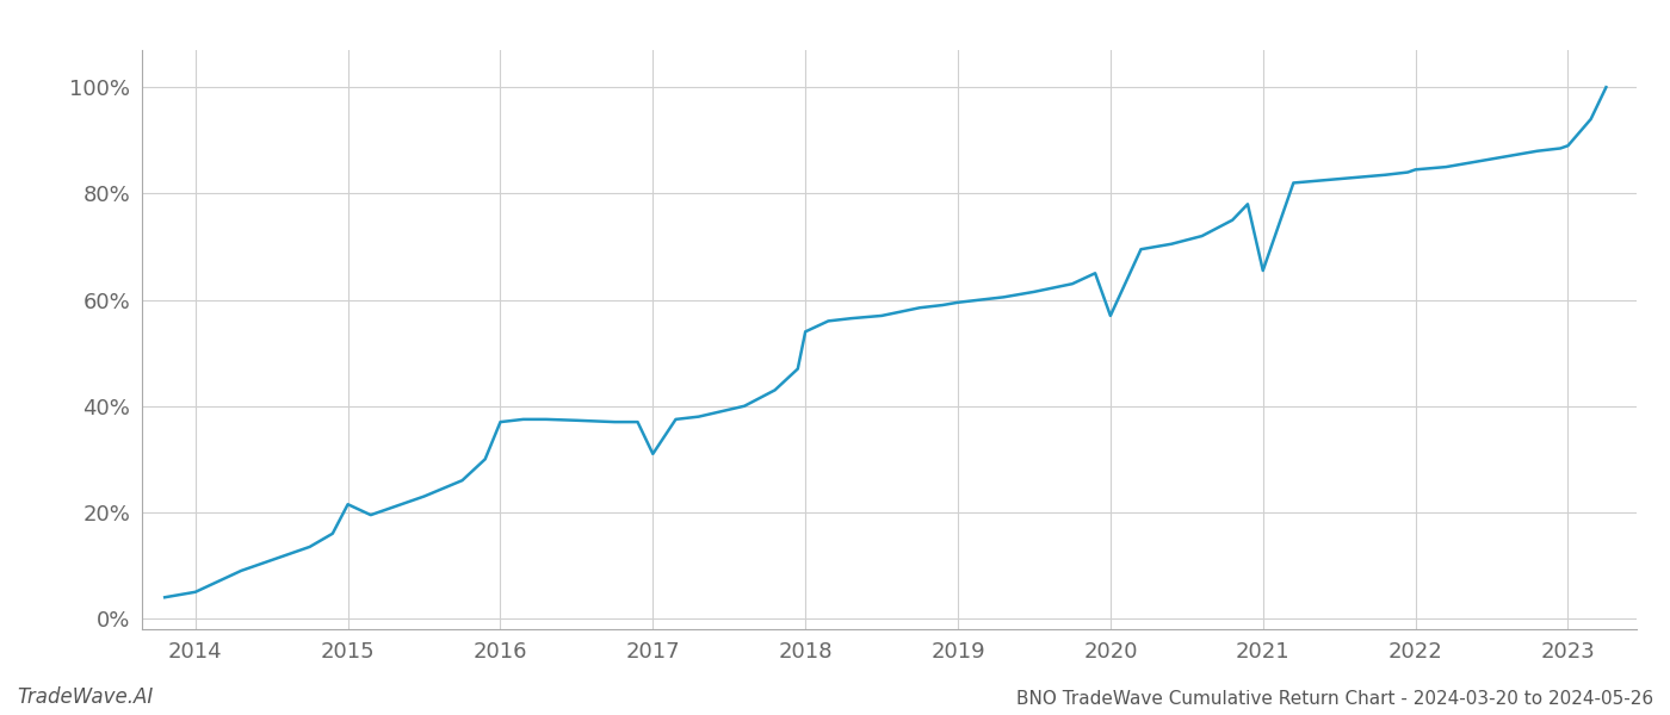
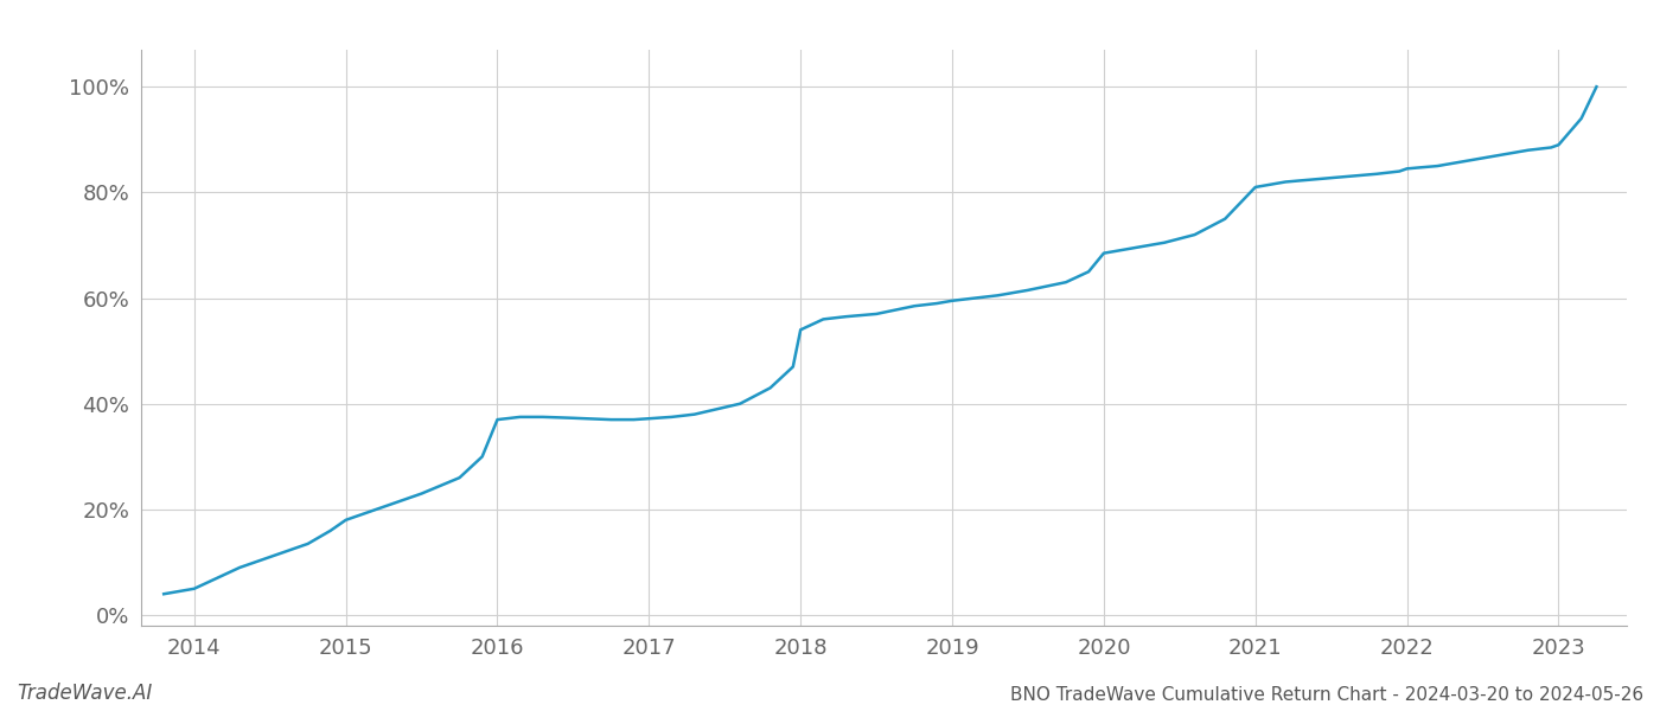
2015: 21.5% -> 18.0%
2017: 31.0% -> 37.2%
2020: 57.0% -> 68.5%
2021: 65.5% -> 81.0%
